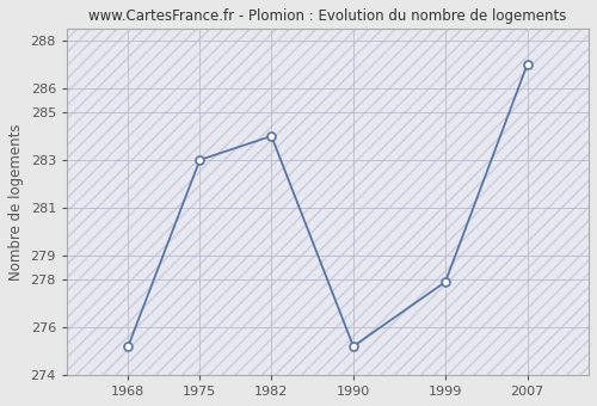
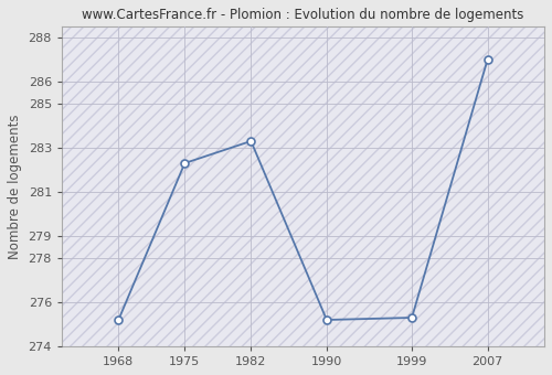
1975: 283.0 -> 282.3
1982: 284.0 -> 283.3
1999: 277.9 -> 275.3
